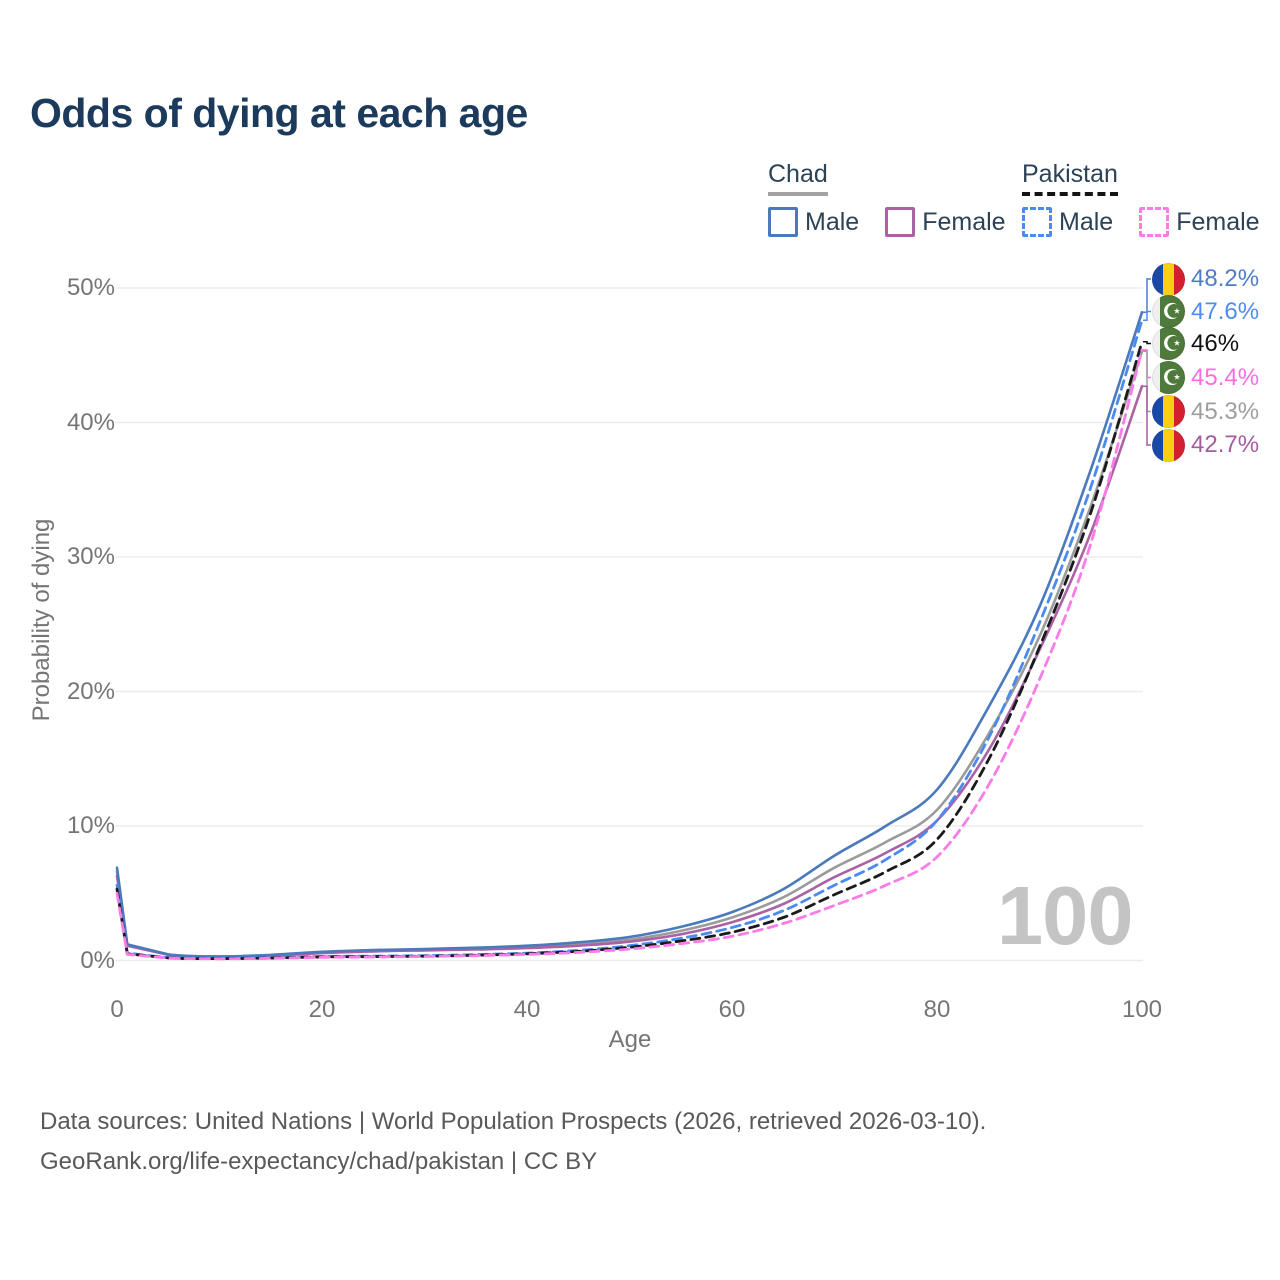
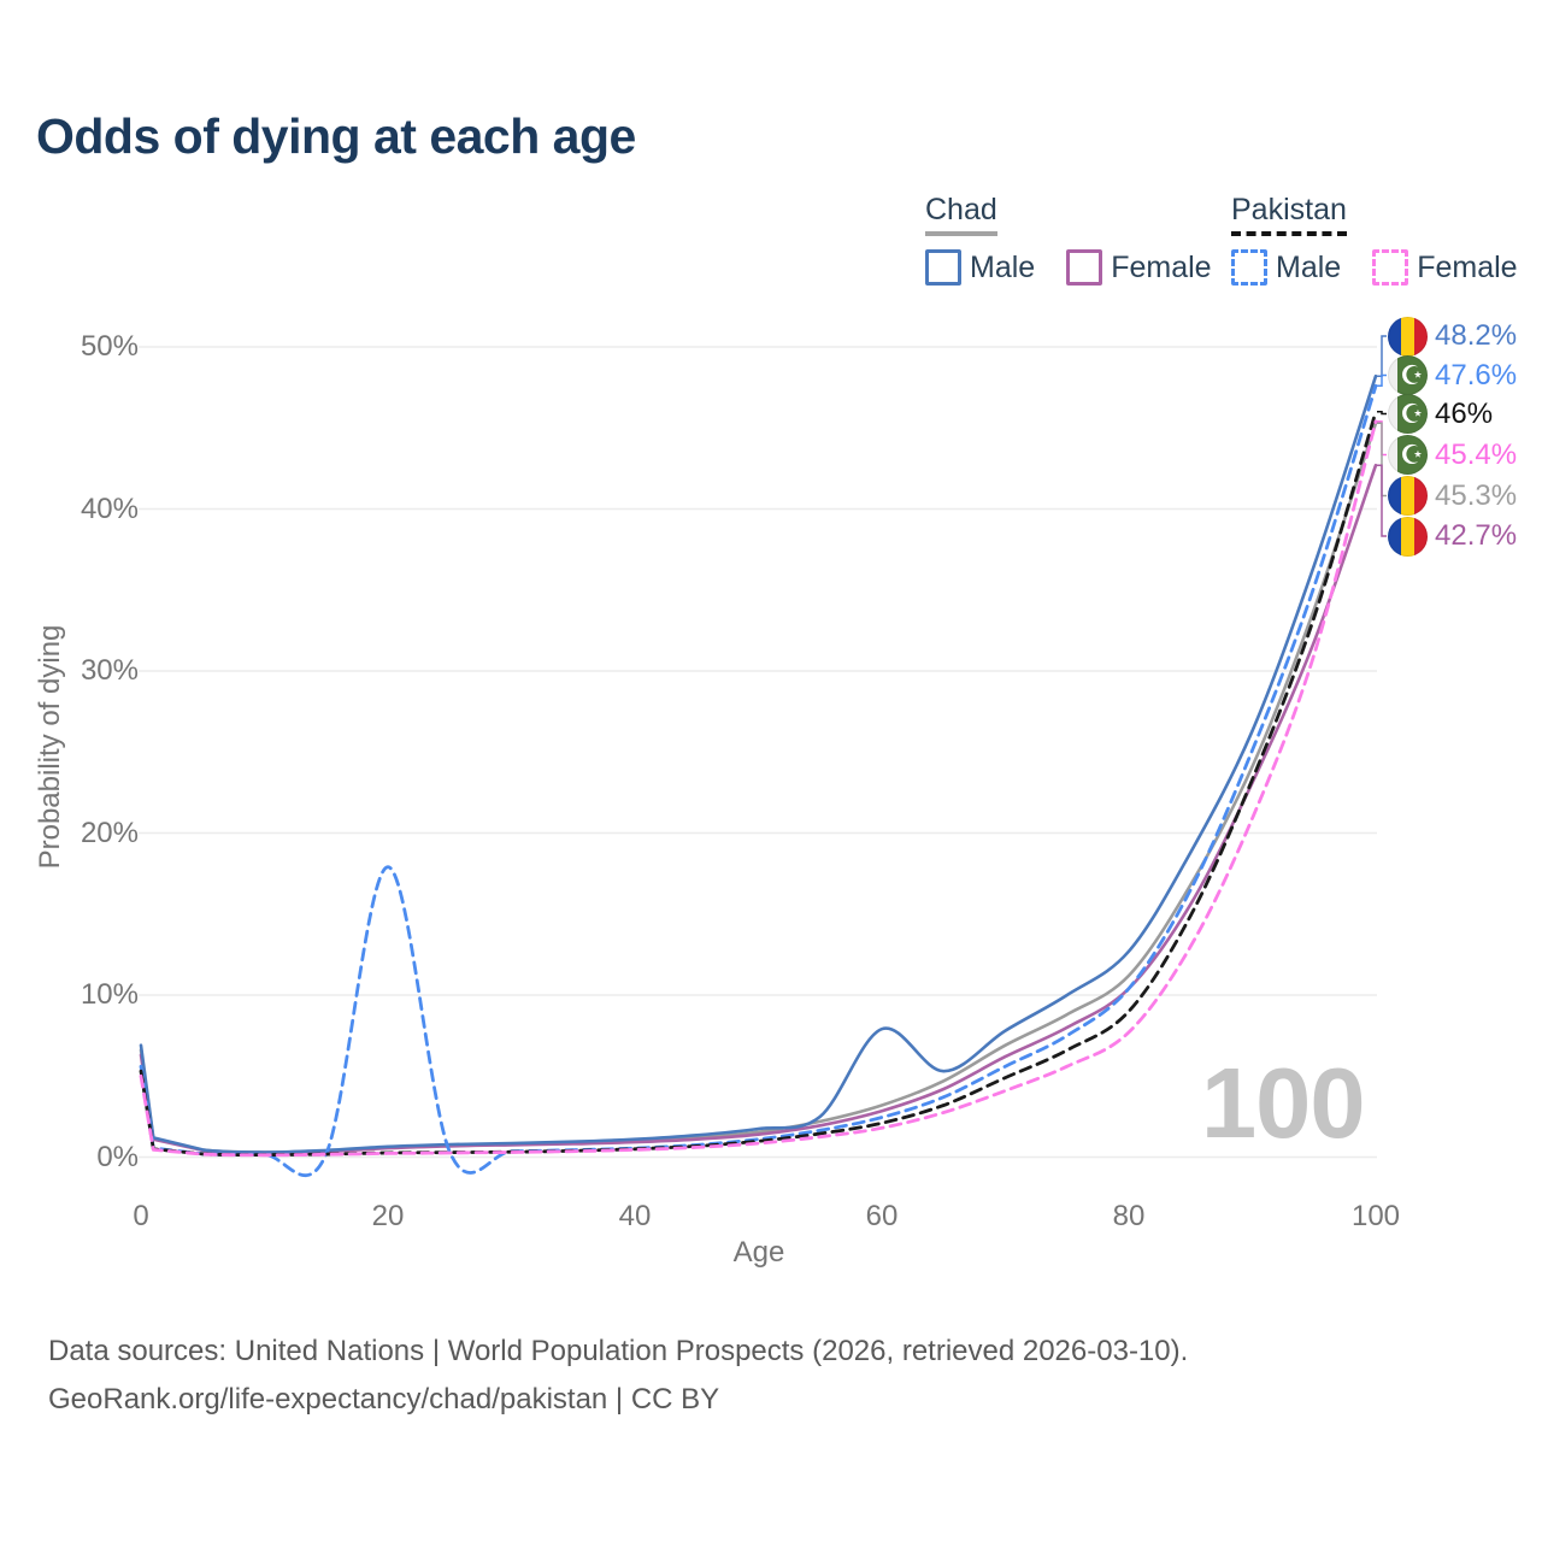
Pakistan Male/20: 0.3% -> 17.9%
Chad Male/60: 3.6% -> 7.9%
